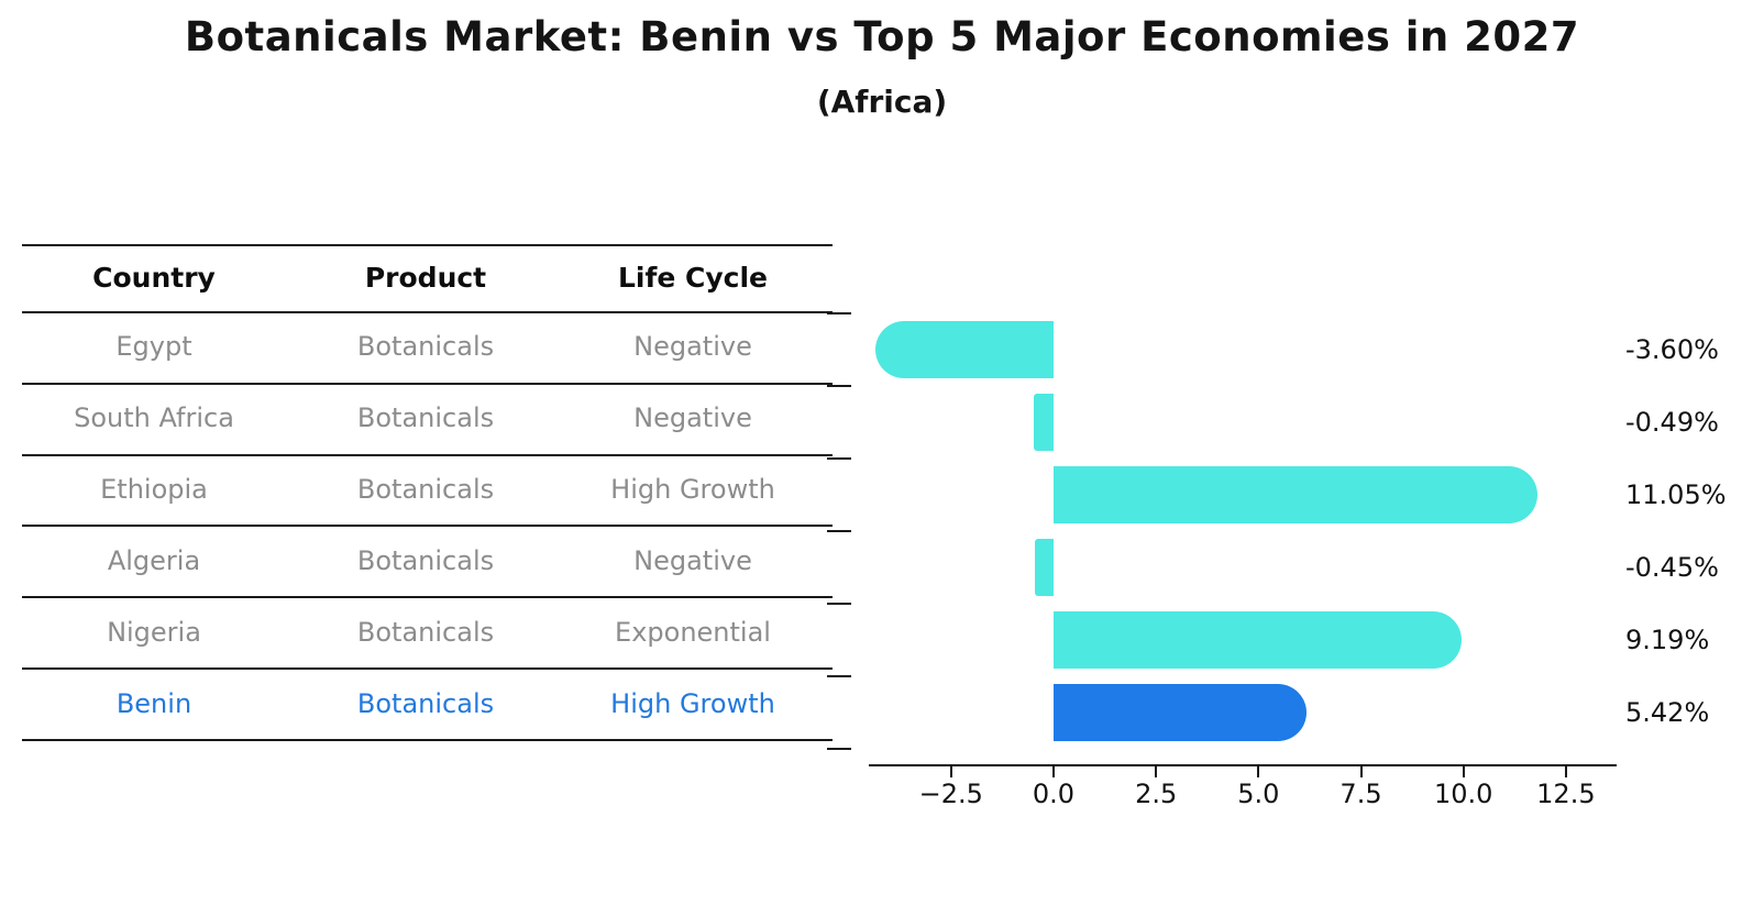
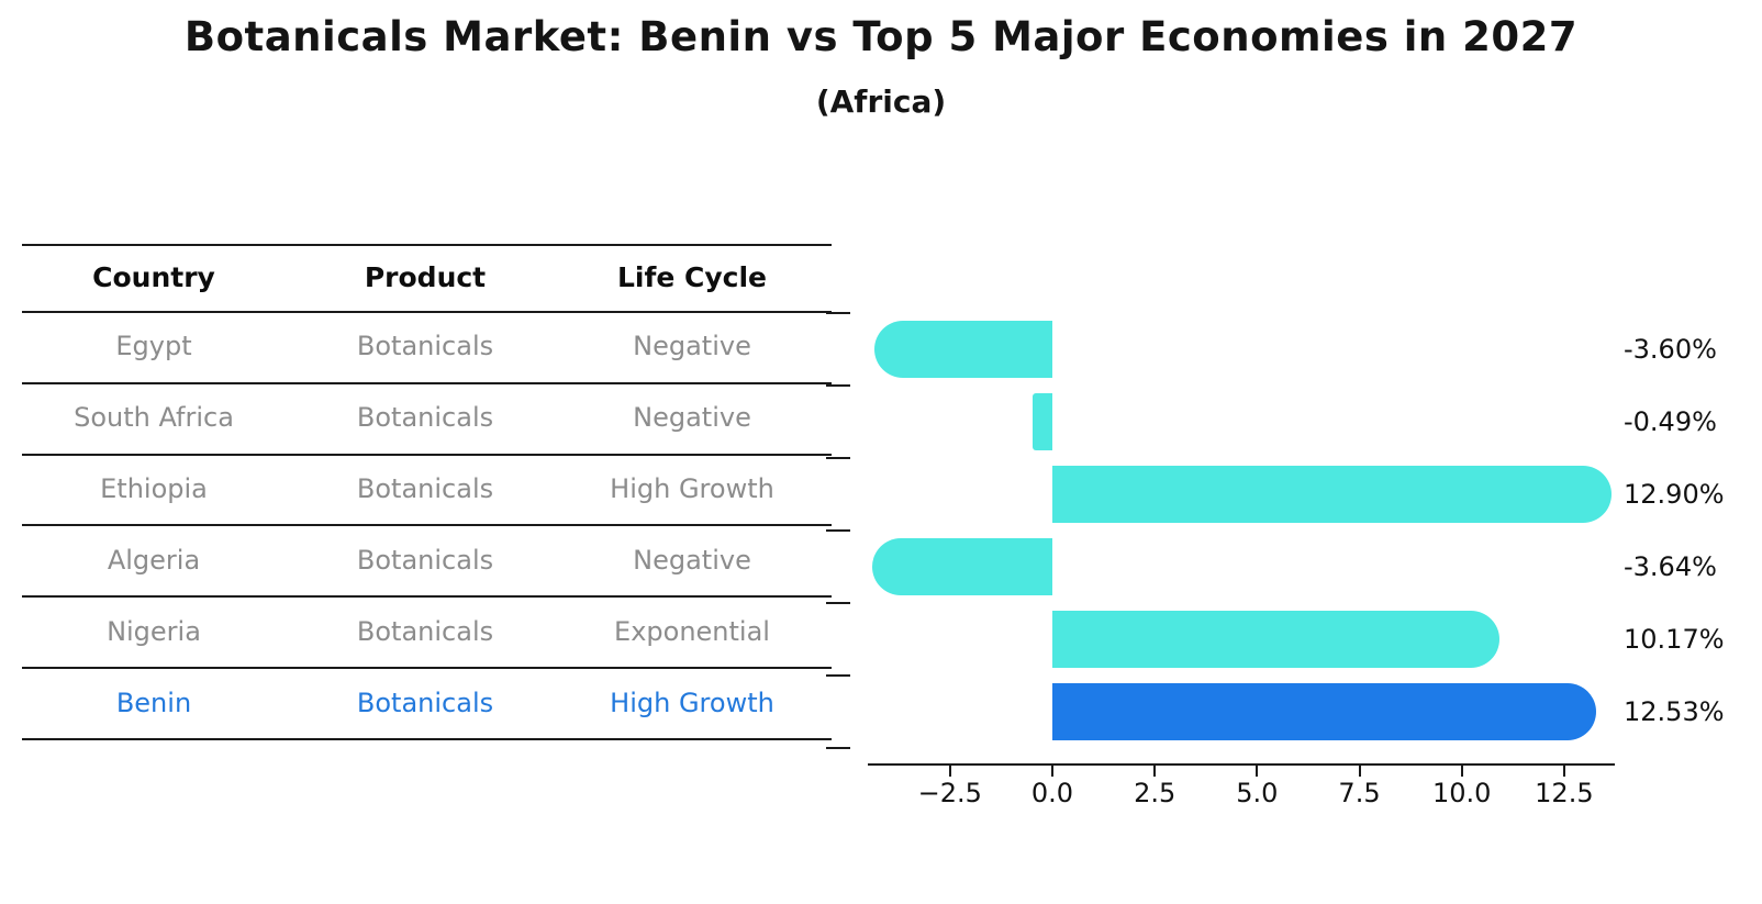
Ethiopia: 11.05% -> 12.90%
Algeria: -0.45% -> -3.64%
Nigeria: 9.19% -> 10.17%
Benin: 5.42% -> 12.53%
